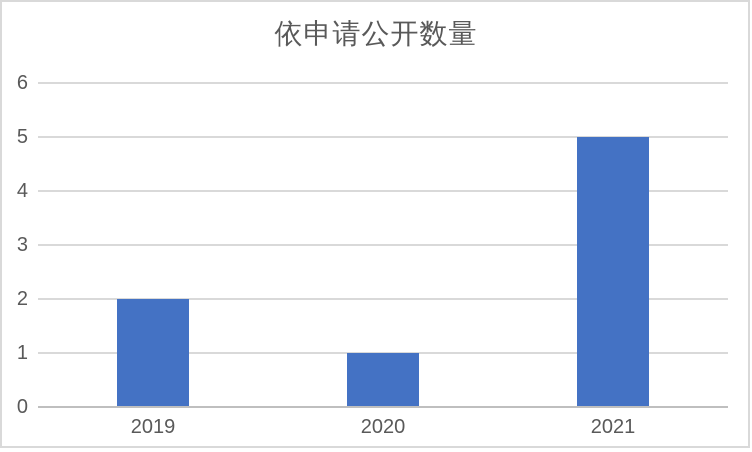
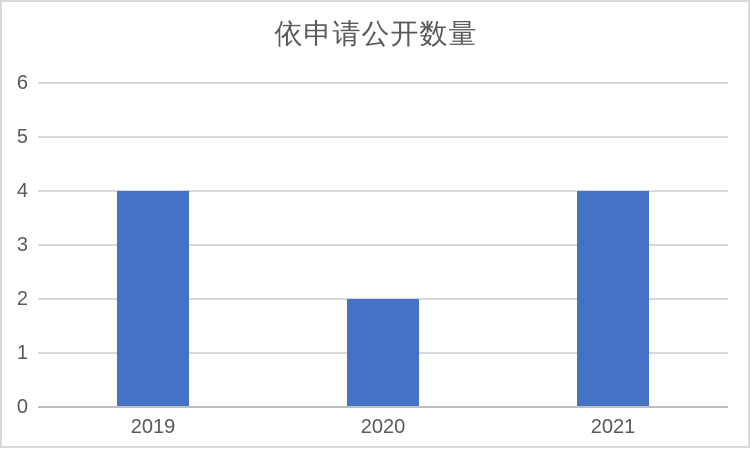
2019: 2 -> 4
2020: 1 -> 2
2021: 5 -> 4
